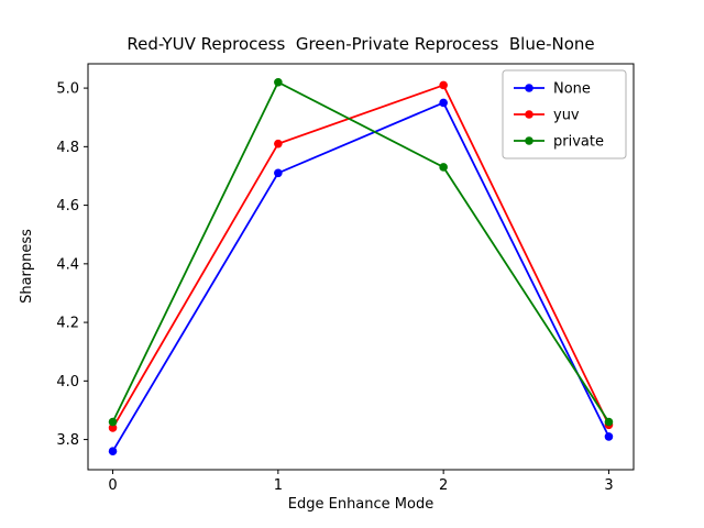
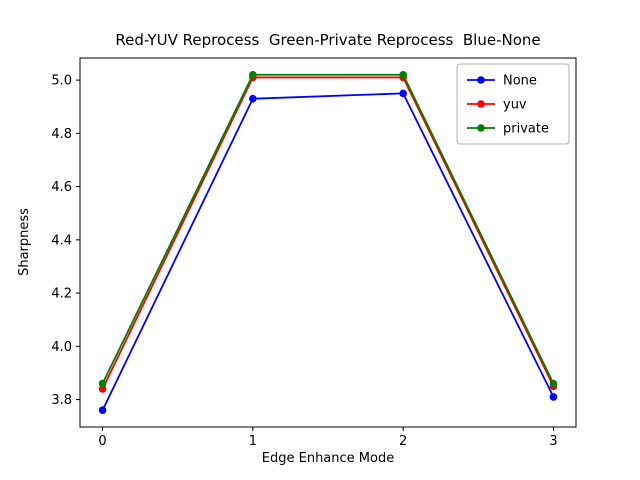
None/1: 4.71 -> 4.93
yuv/1: 4.81 -> 5.01
private/2: 4.73 -> 5.02
